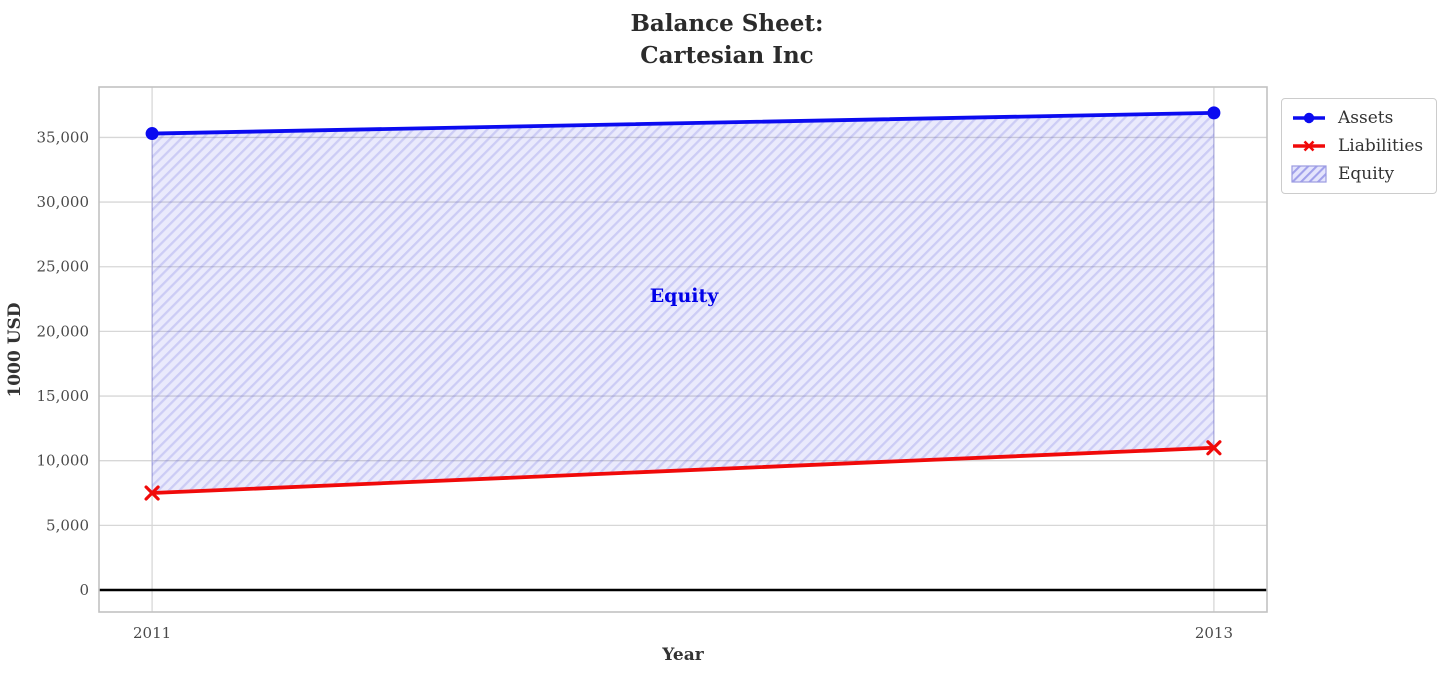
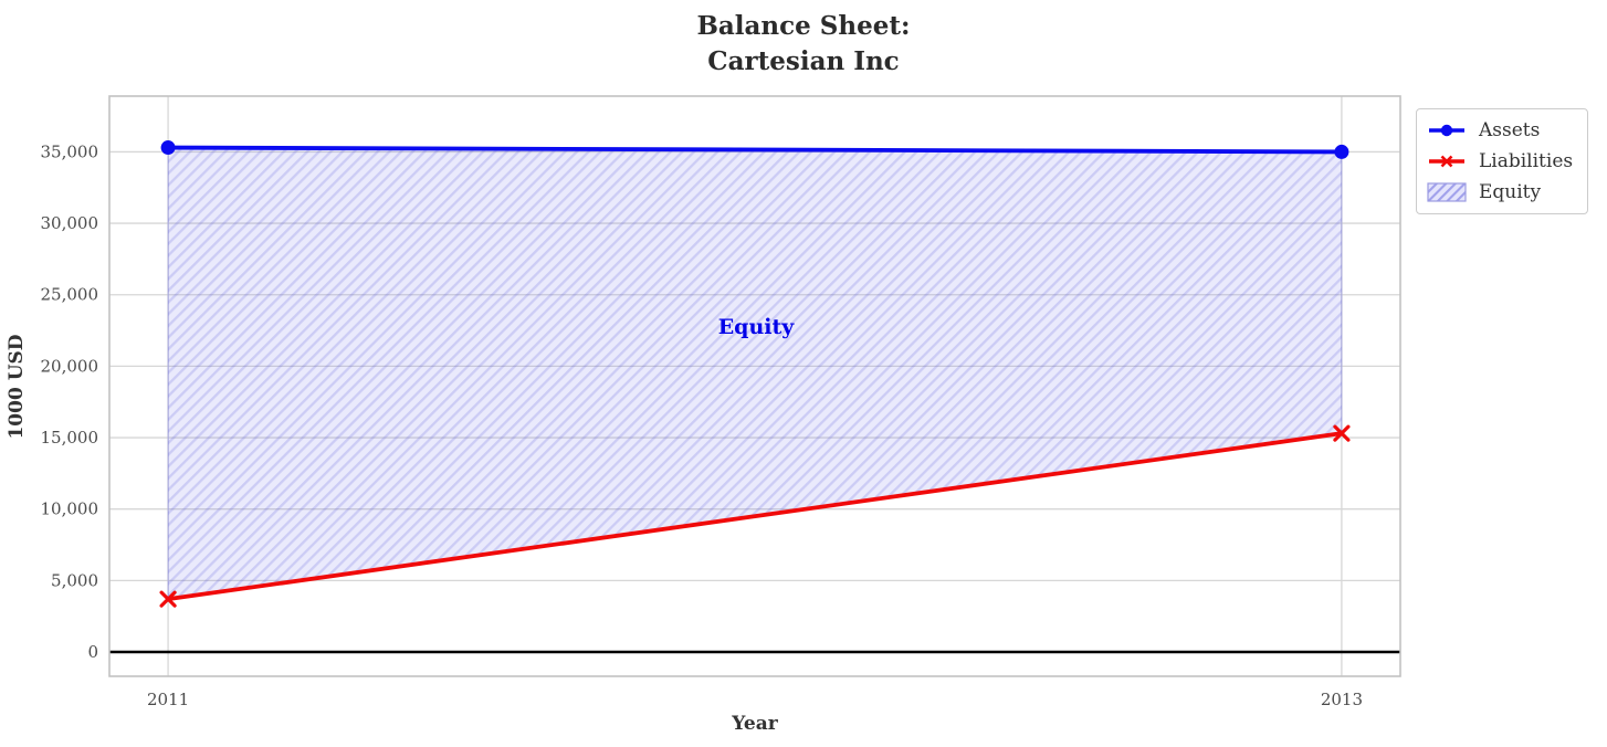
Liabilities/2011: 7500 -> 3700
Assets/2013: 36900 -> 35000
Liabilities/2013: 11000 -> 15300
